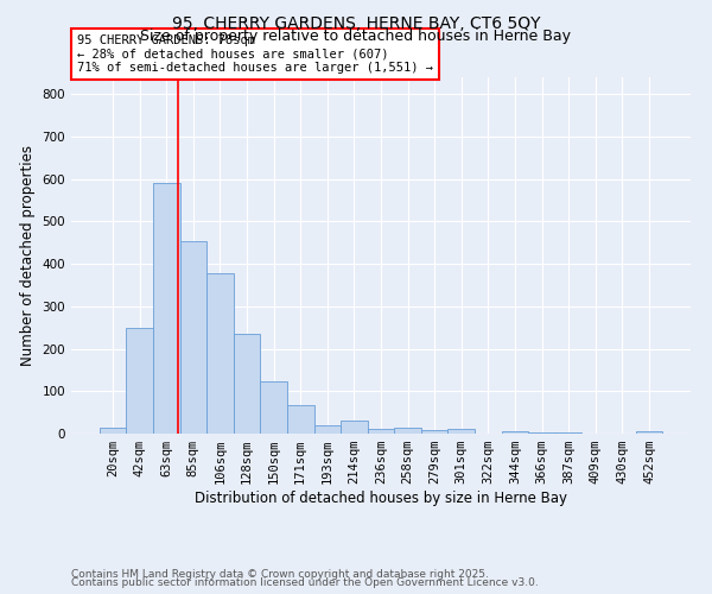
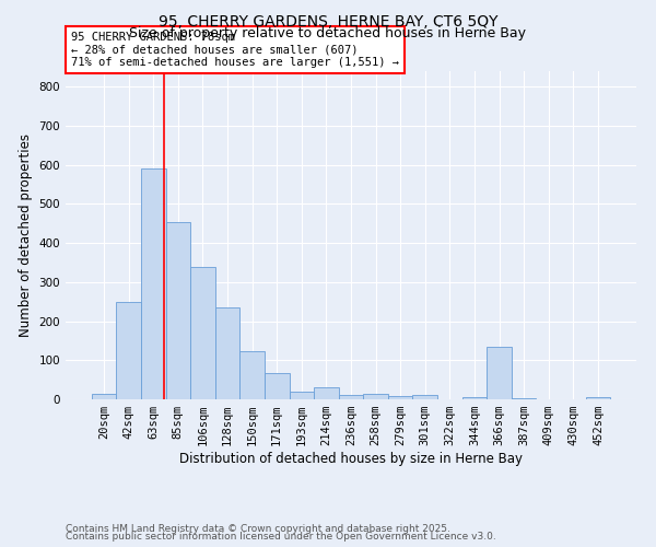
106sqm: 377 -> 340
366sqm: 2 -> 135
